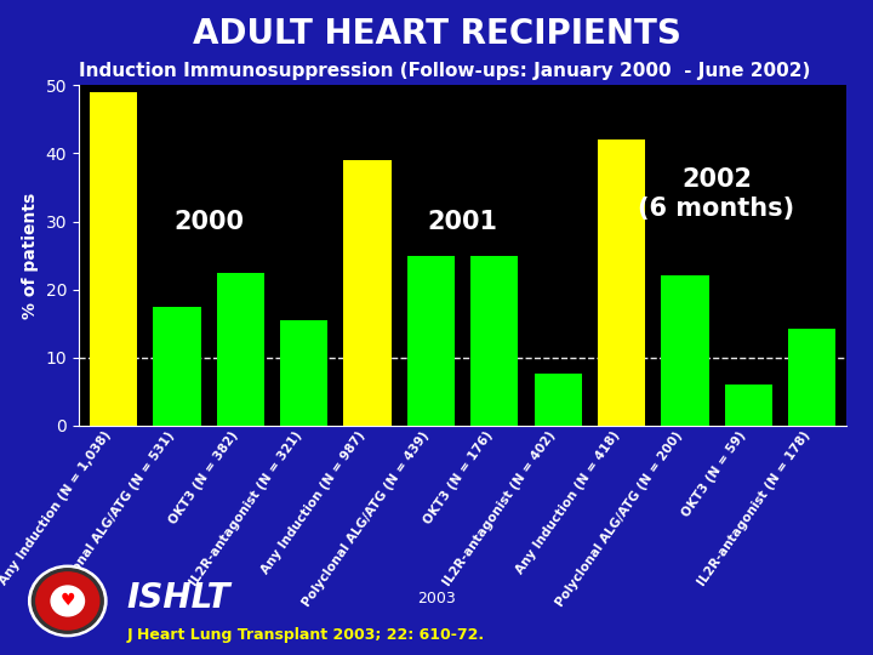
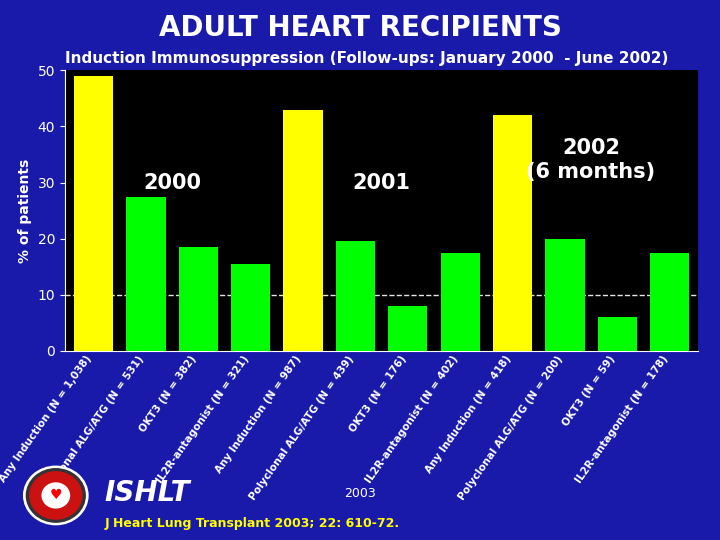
Polyclonal ALG/ATG (N = 531): 17.4 -> 27.5
OKT3 (N = 382): 22.4 -> 18.5
Any Induction (N = 987): 39.0 -> 43.0
Polyclonal ALG/ATG (N = 439): 25.0 -> 19.5
OKT3 (N = 176): 25.0 -> 8.0
IL2R-antagonist (N = 402): 7.6 -> 17.5
Polyclonal ALG/ATG (N = 200): 22.0 -> 20.0
IL2R-antagonist (N = 178): 14.2 -> 17.5
